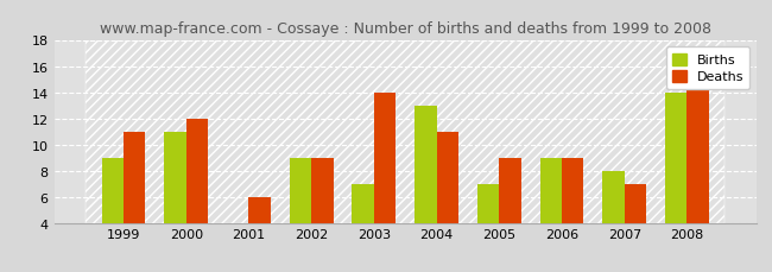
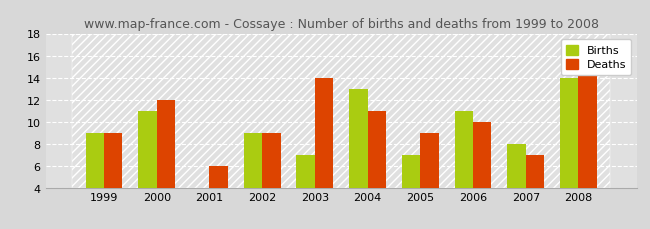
Deaths/1999: 11 -> 9
Births/2006: 9 -> 11
Deaths/2006: 9 -> 10
